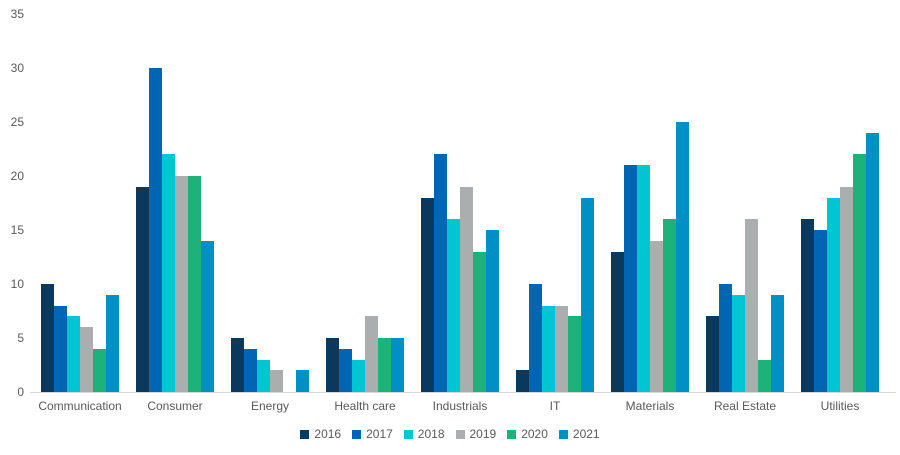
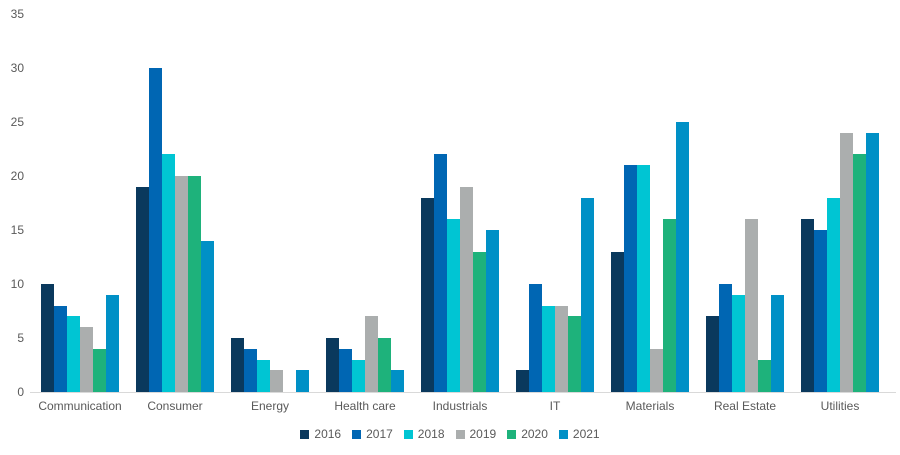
2021/Health care: 5 -> 2
2019/Materials: 14 -> 4
2019/Utilities: 19 -> 24
